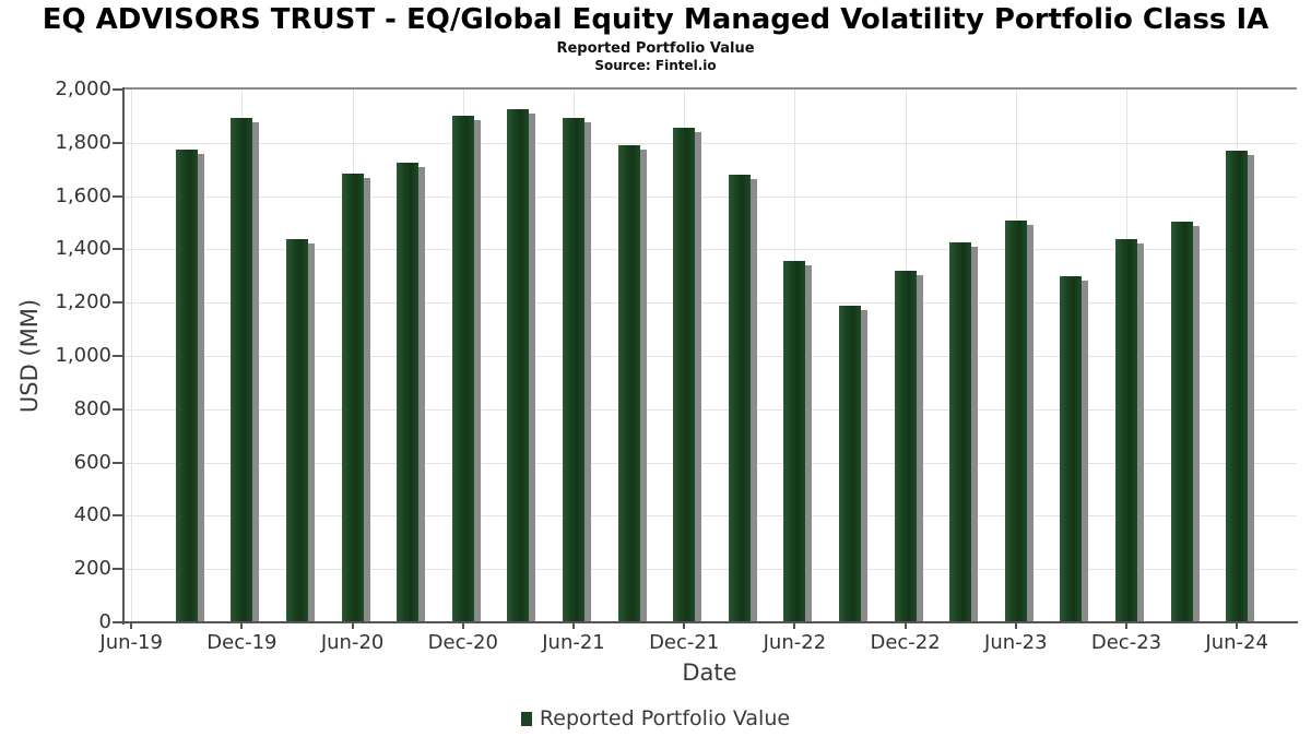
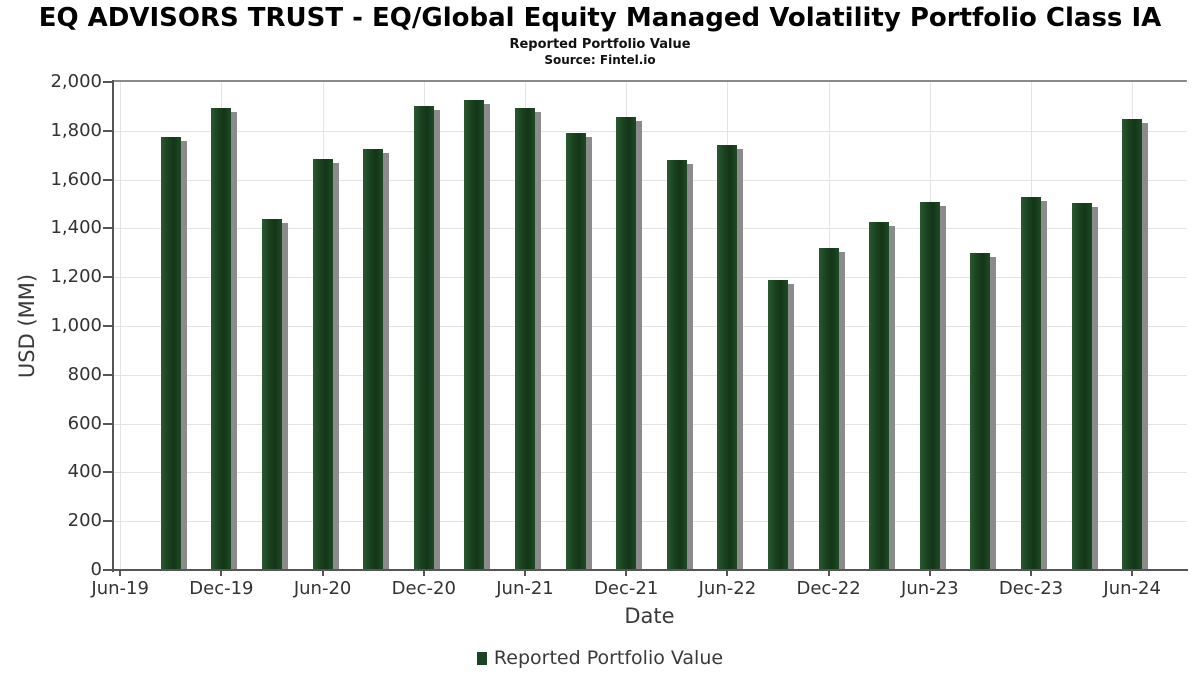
Jun-22: 1360 -> 1740
Dec-23: 1440 -> 1530
Jun-24: 1770 -> 1850
